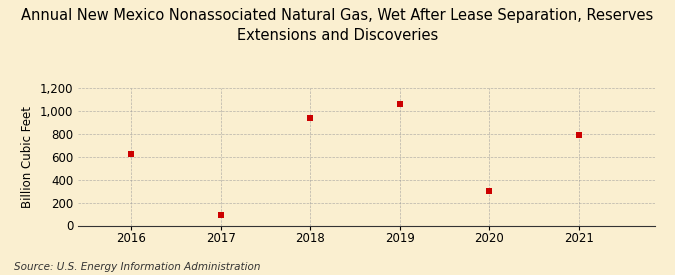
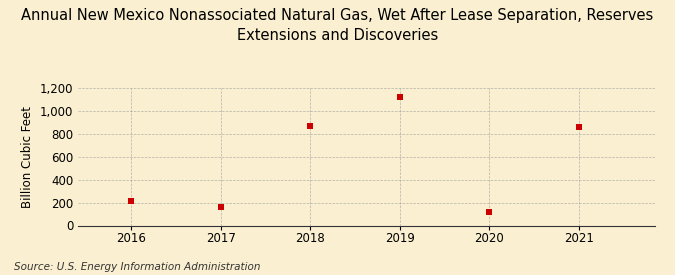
2016: 620 -> 220
2017: 90 -> 160
2018: 940 -> 870
2019: 1,060 -> 1,120
2020: 300 -> 120
2021: 790 -> 860
